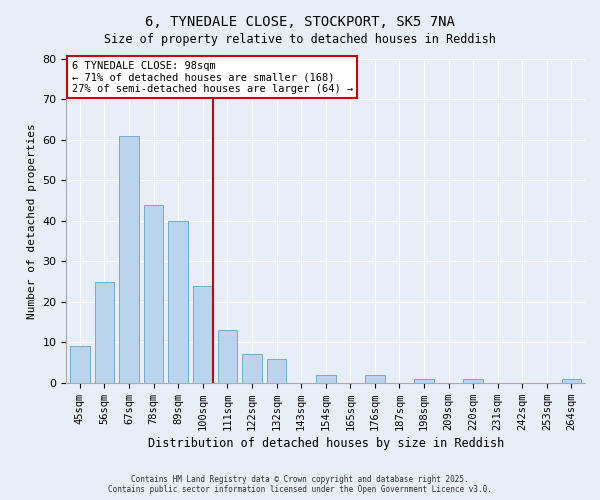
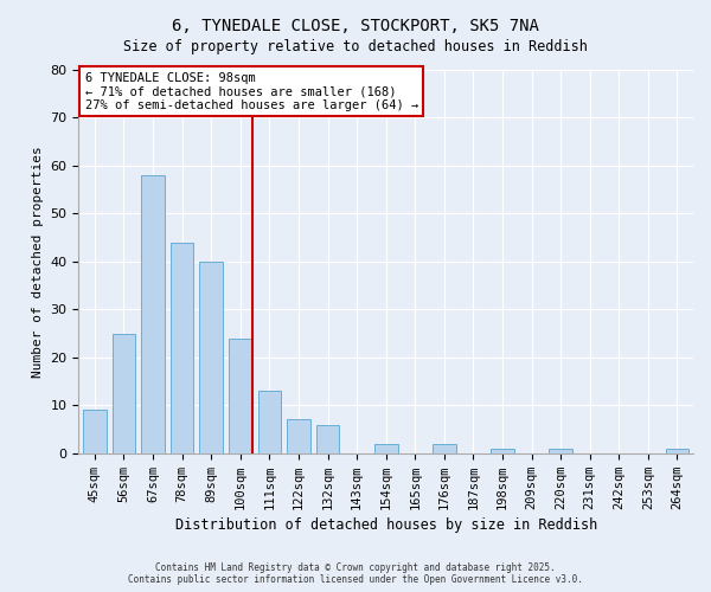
67sqm: 61 -> 58
